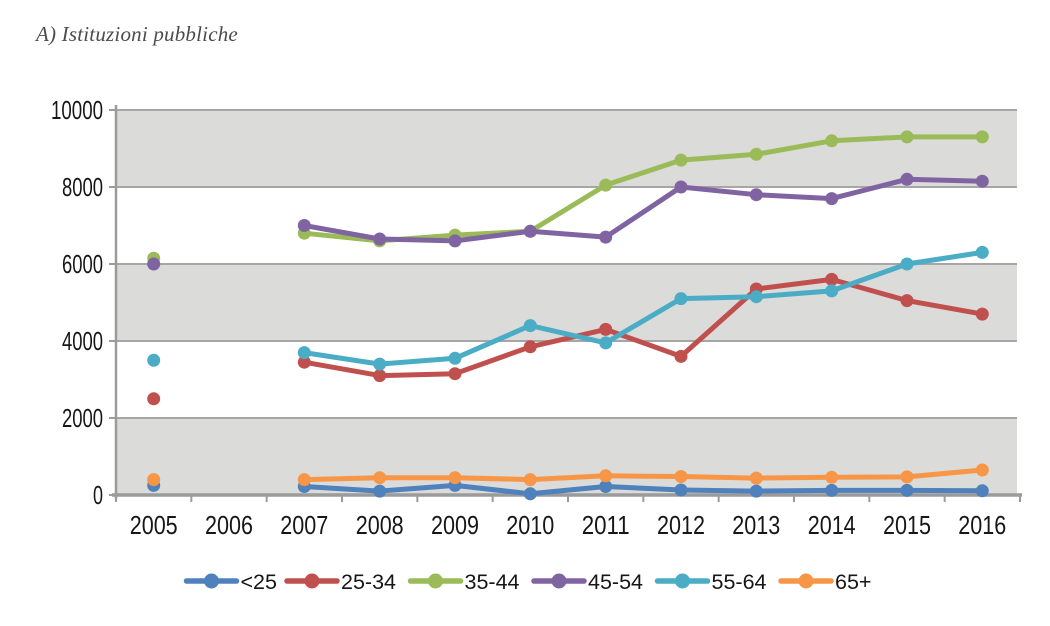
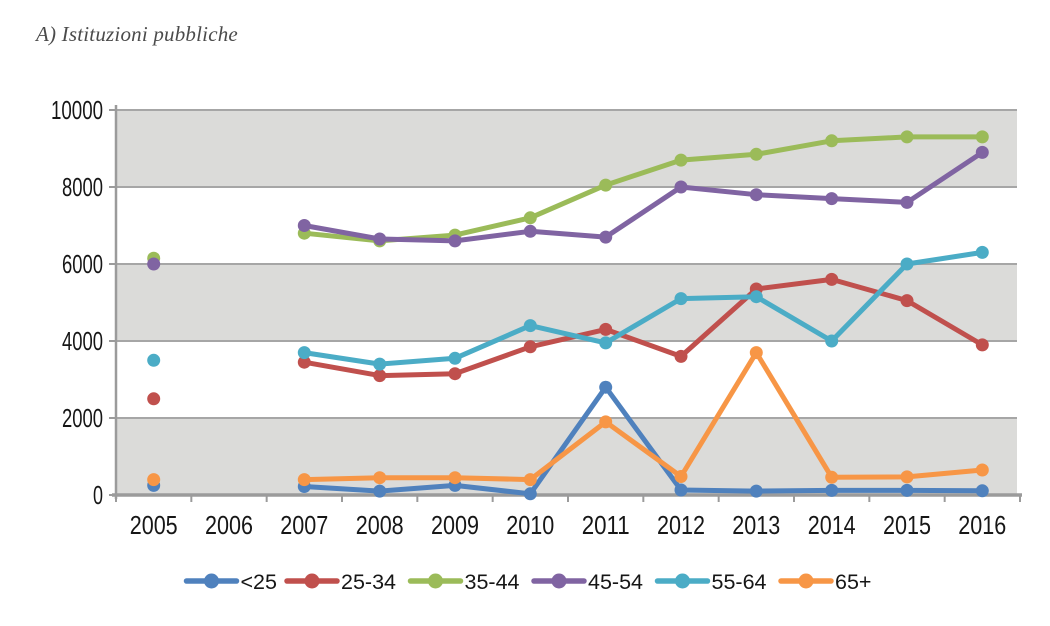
35-44/2010: 6800 -> 7200
<25/2011: 200 -> 2800
65+/2011: 500 -> 1900
65+/2013: 400 -> 3700
55-64/2014: 5300 -> 4000
45-54/2015: 8200 -> 7600
25-34/2016: 4700 -> 3900
45-54/2016: 8200 -> 8900
